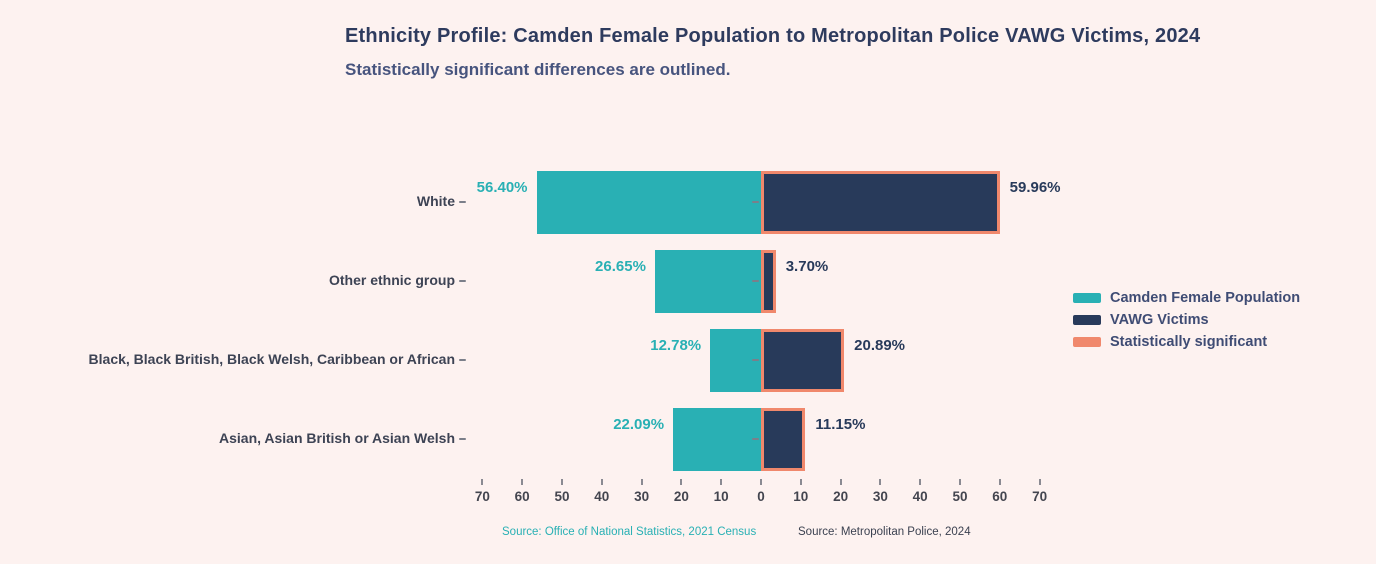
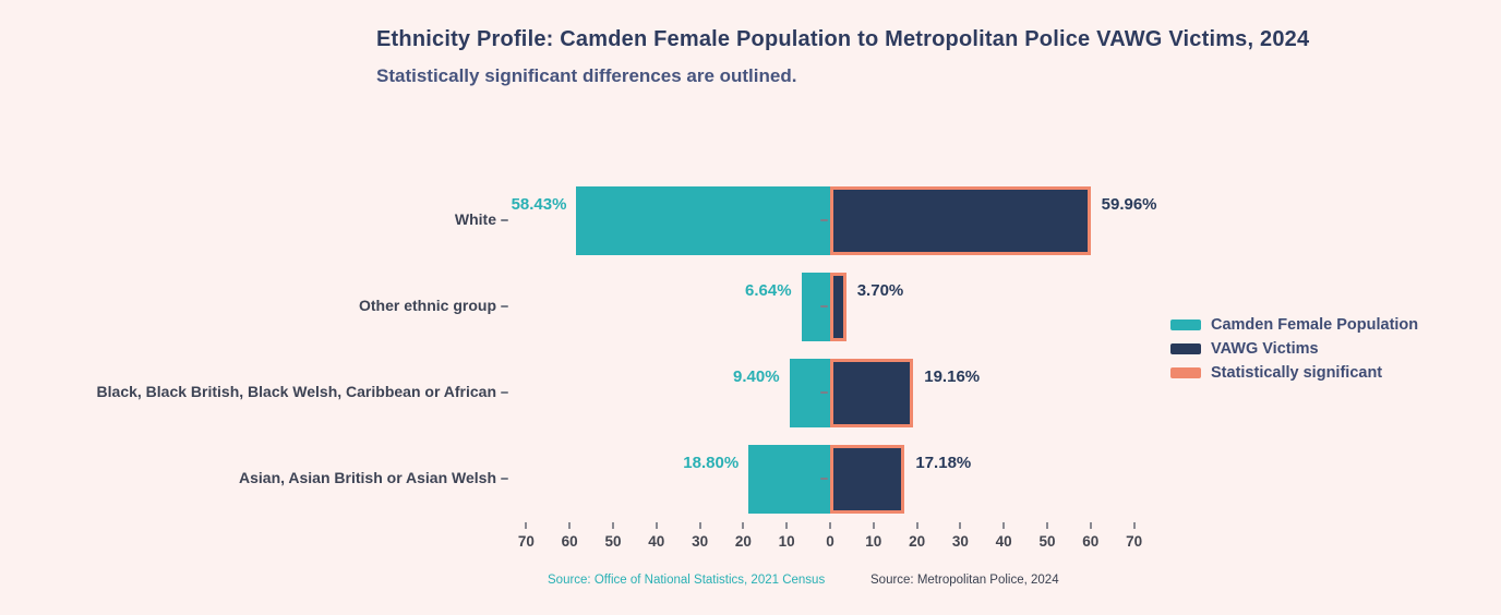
Camden Female Population/White: 56.40% -> 58.43%
Camden Female Population/Other ethnic group: 26.65% -> 6.64%
Camden Female Population/Black, Black British, Black Welsh, Caribbean or African: 12.78% -> 9.40%
VAWG Victims/Black, Black British, Black Welsh, Caribbean or African: 20.89% -> 19.16%
Camden Female Population/Asian, Asian British or Asian Welsh: 22.09% -> 18.80%
VAWG Victims/Asian, Asian British or Asian Welsh: 11.15% -> 17.18%
